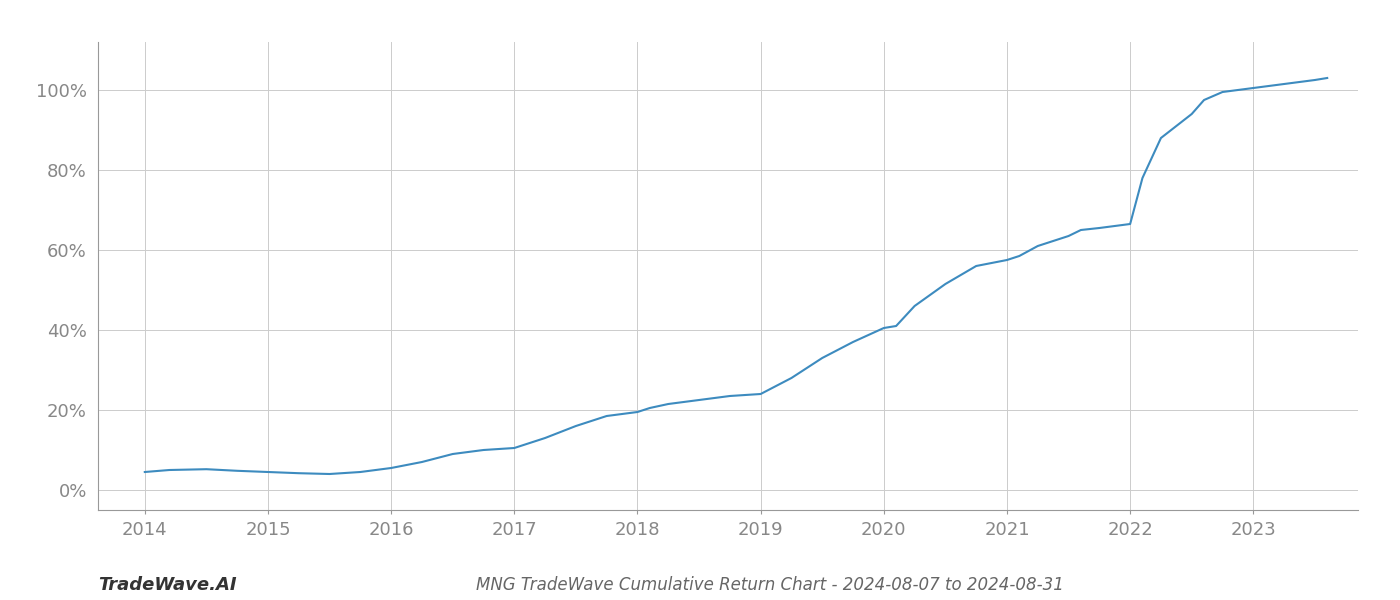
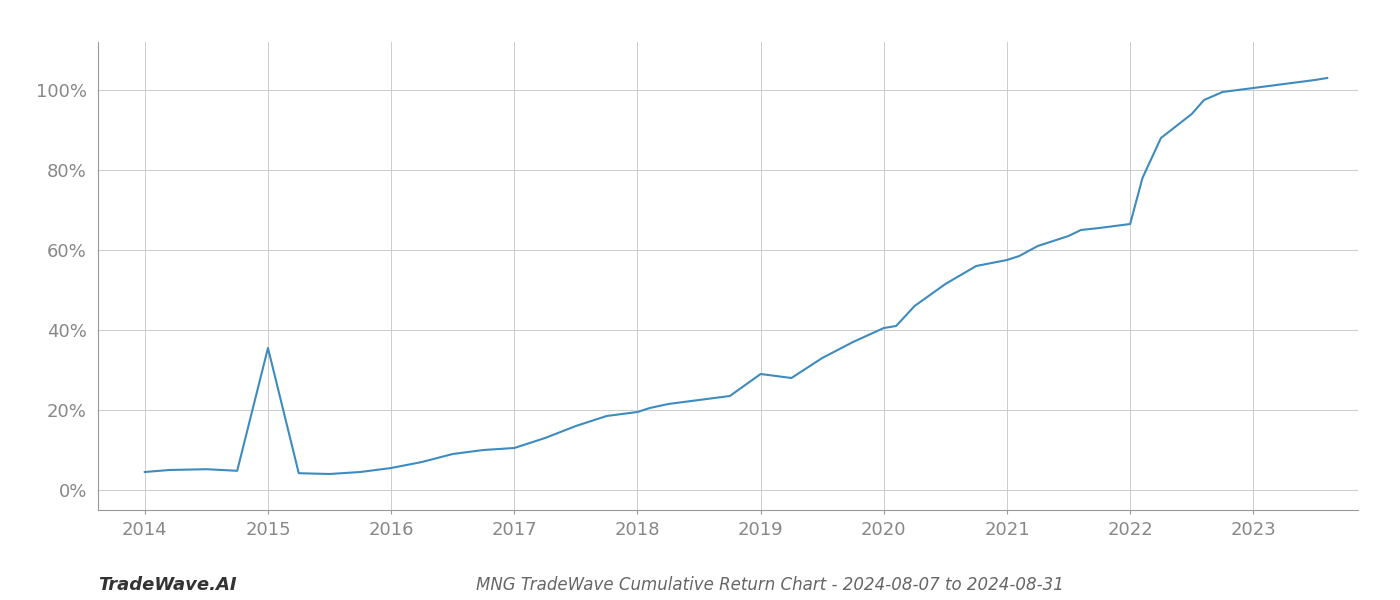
2015: 4.5% -> 35.5%
2019: 24.0% -> 29.0%
